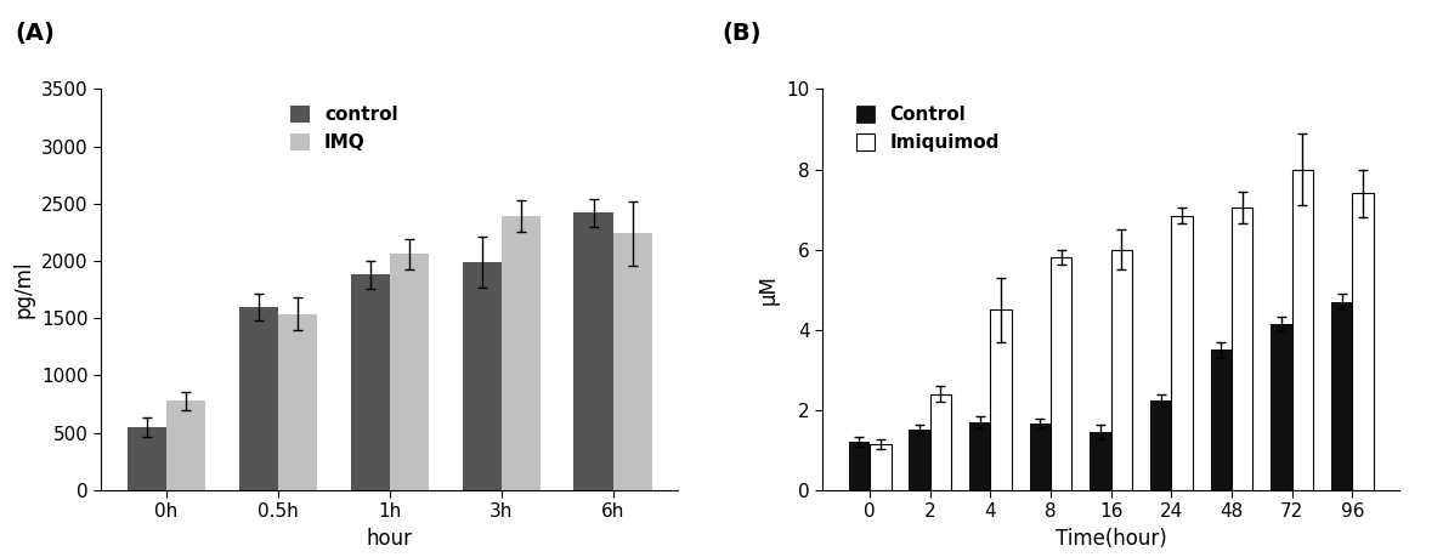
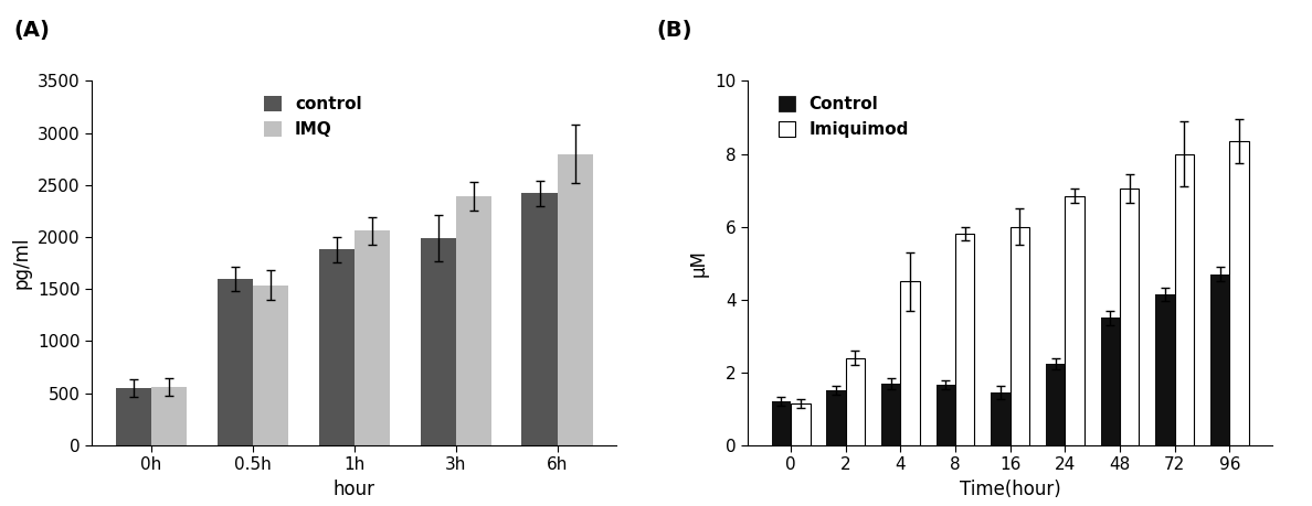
IMQ/0h: 780 -> 560
IMQ/6h: 2240 -> 2800
Imiquimod/96: 7.40 -> 8.35
